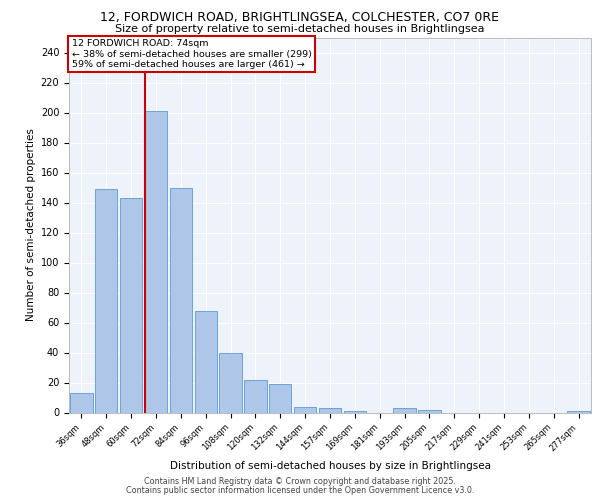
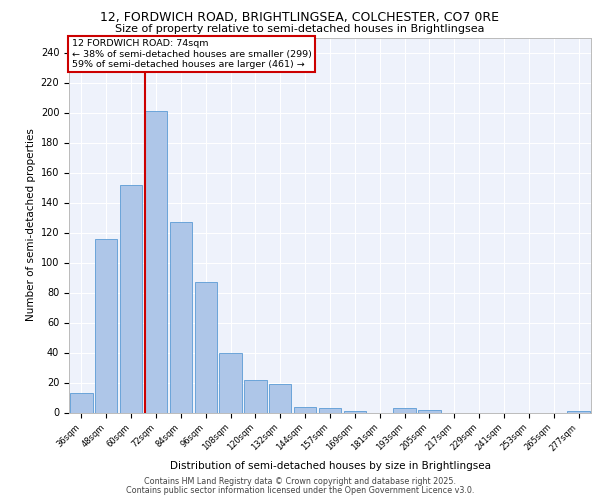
48sqm: 149 -> 116
60sqm: 143 -> 152
84sqm: 150 -> 127
96sqm: 68 -> 87
